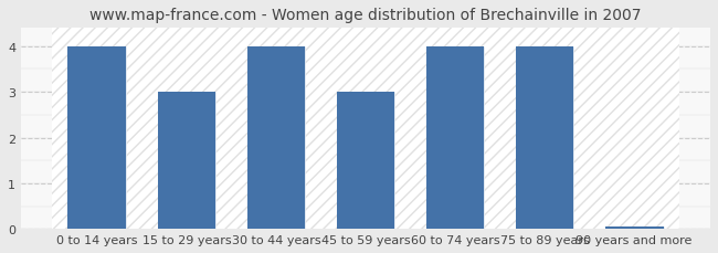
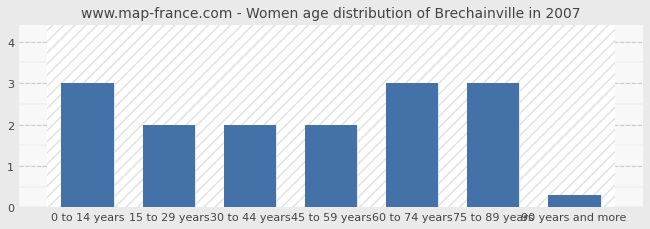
0 to 14 years: 4.00 -> 3.00
15 to 29 years: 3.00 -> 2.00
30 to 44 years: 4.00 -> 2.00
45 to 59 years: 3.00 -> 2.00
60 to 74 years: 4.00 -> 3.00
75 to 89 years: 4.00 -> 3.00
90 years and more: 0.05 -> 0.30
